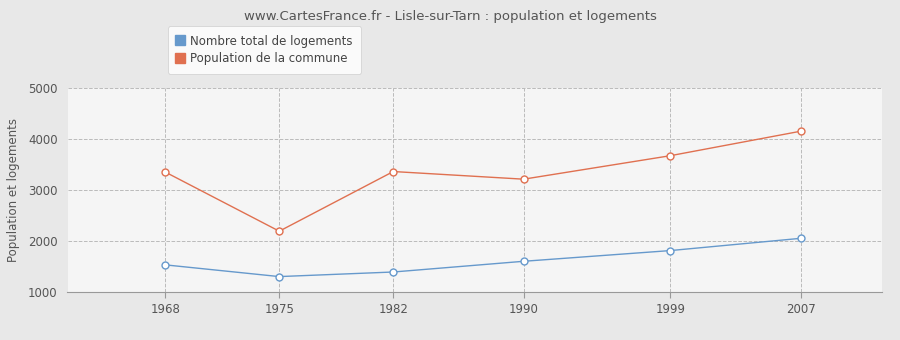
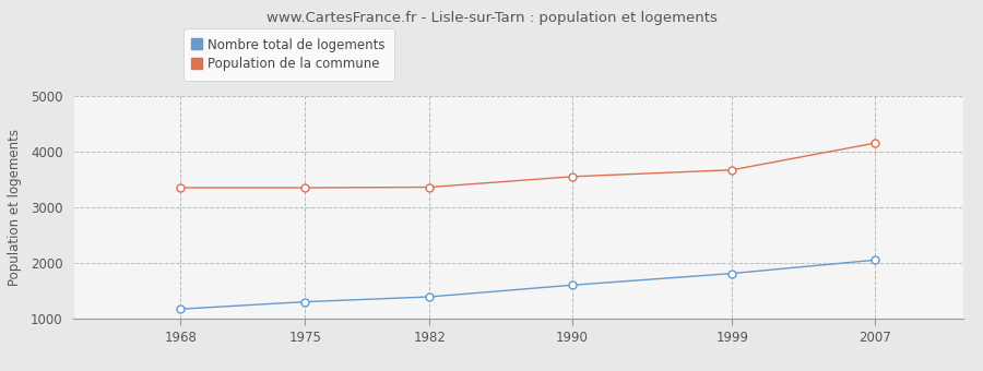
Nombre total de logements/1968: 1540 -> 1180
Population de la commune/1975: 2200 -> 3360
Population de la commune/1990: 3220 -> 3560
